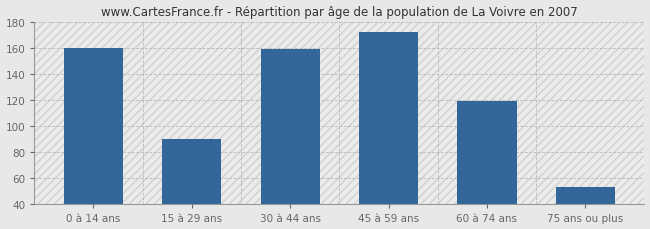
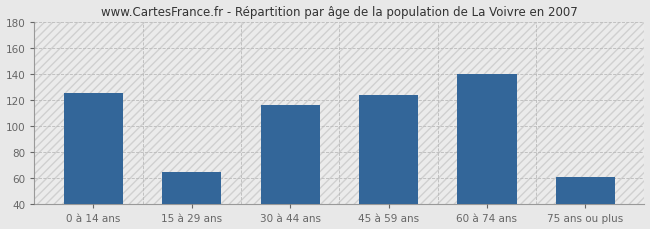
0 à 14 ans: 160 -> 125
15 à 29 ans: 90 -> 65
30 à 44 ans: 159 -> 116
45 à 59 ans: 172 -> 124
60 à 74 ans: 119 -> 140
75 ans ou plus: 53 -> 61
